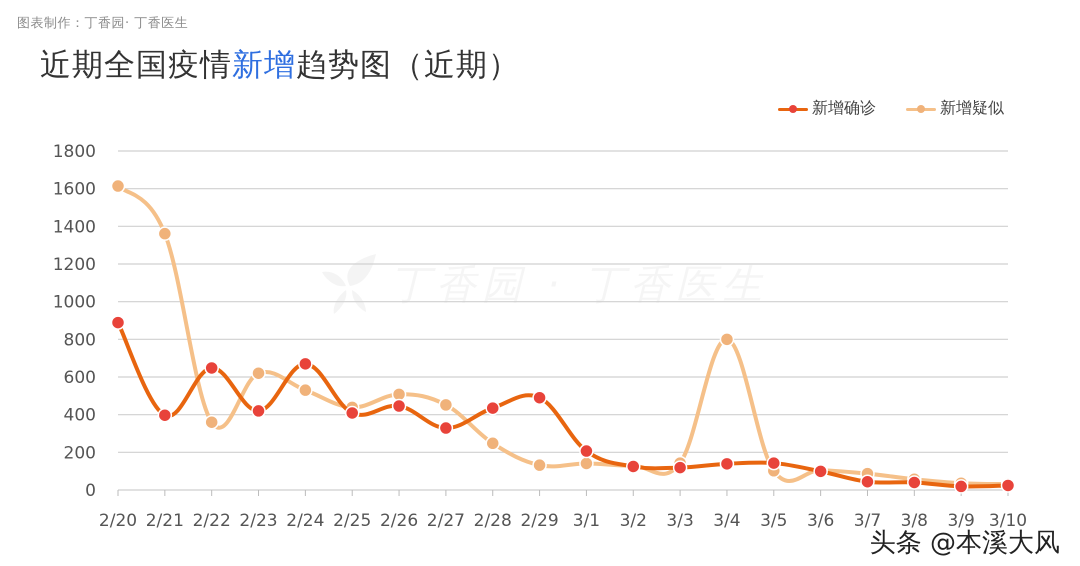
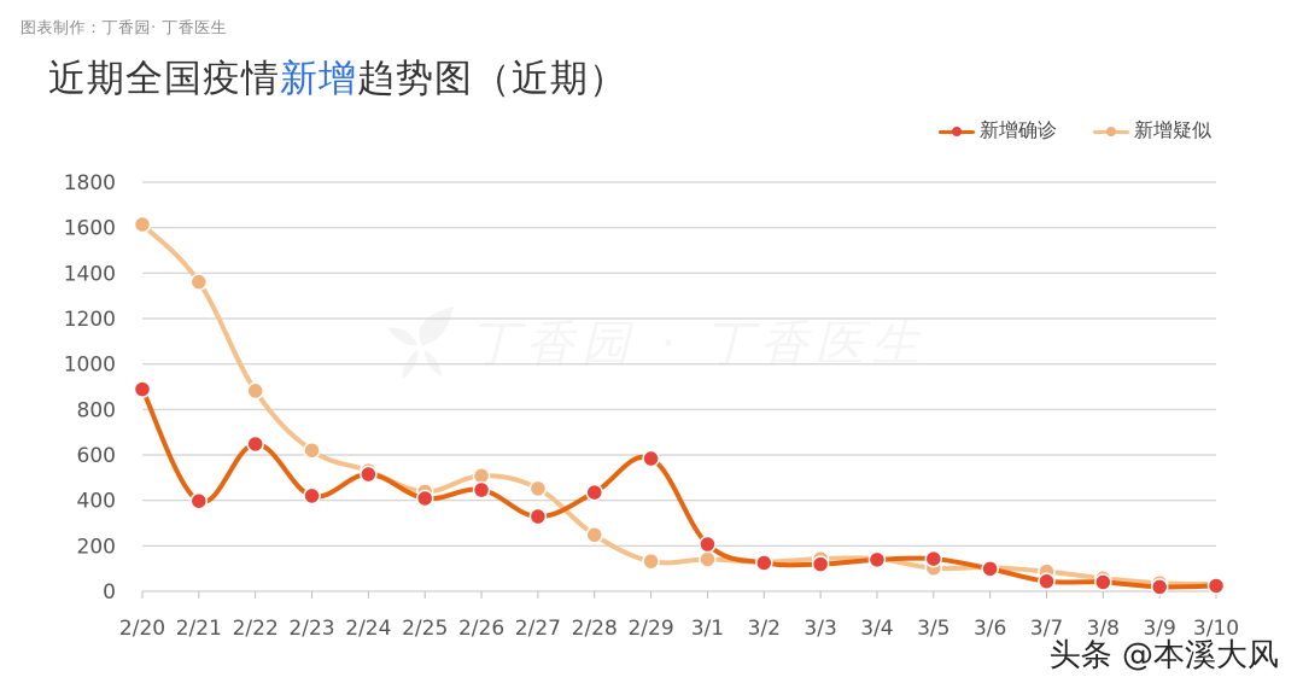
新增疑似/2/22: 360 -> 880
新增确诊/2/24: 670 -> 520
新增确诊/2/29: 490 -> 580
新增疑似/3/4: 800 -> 140
